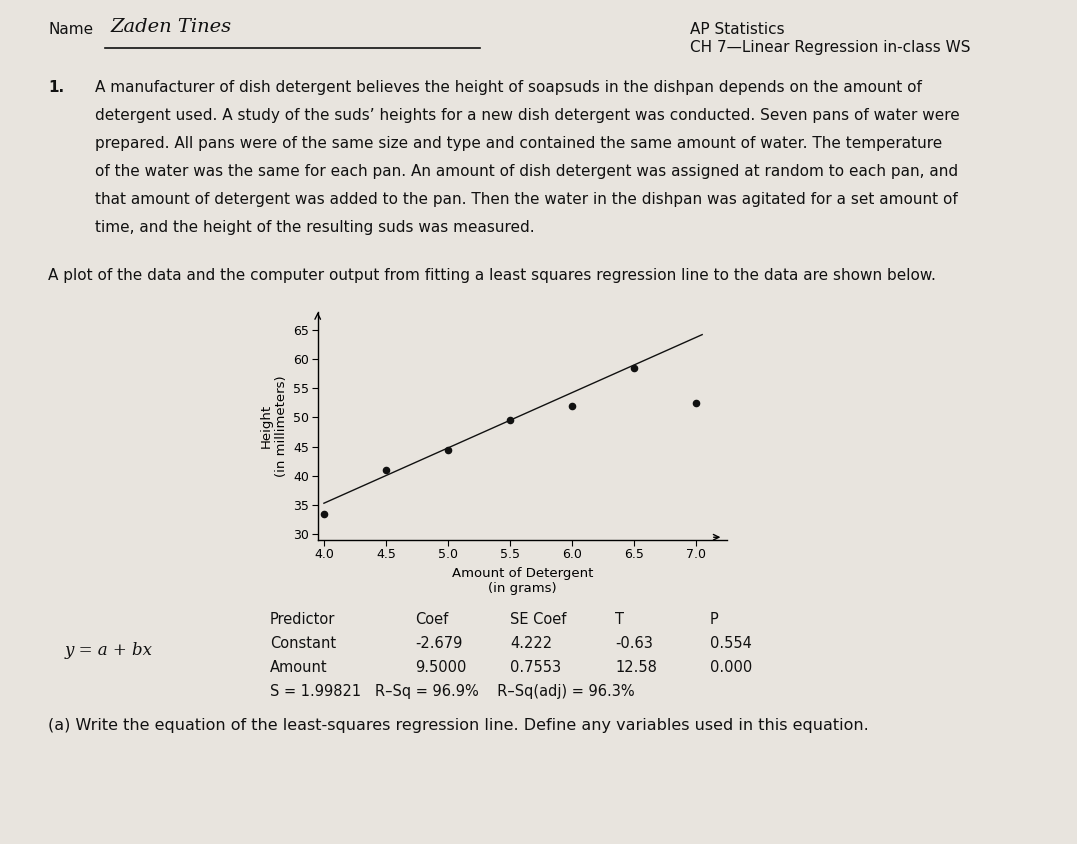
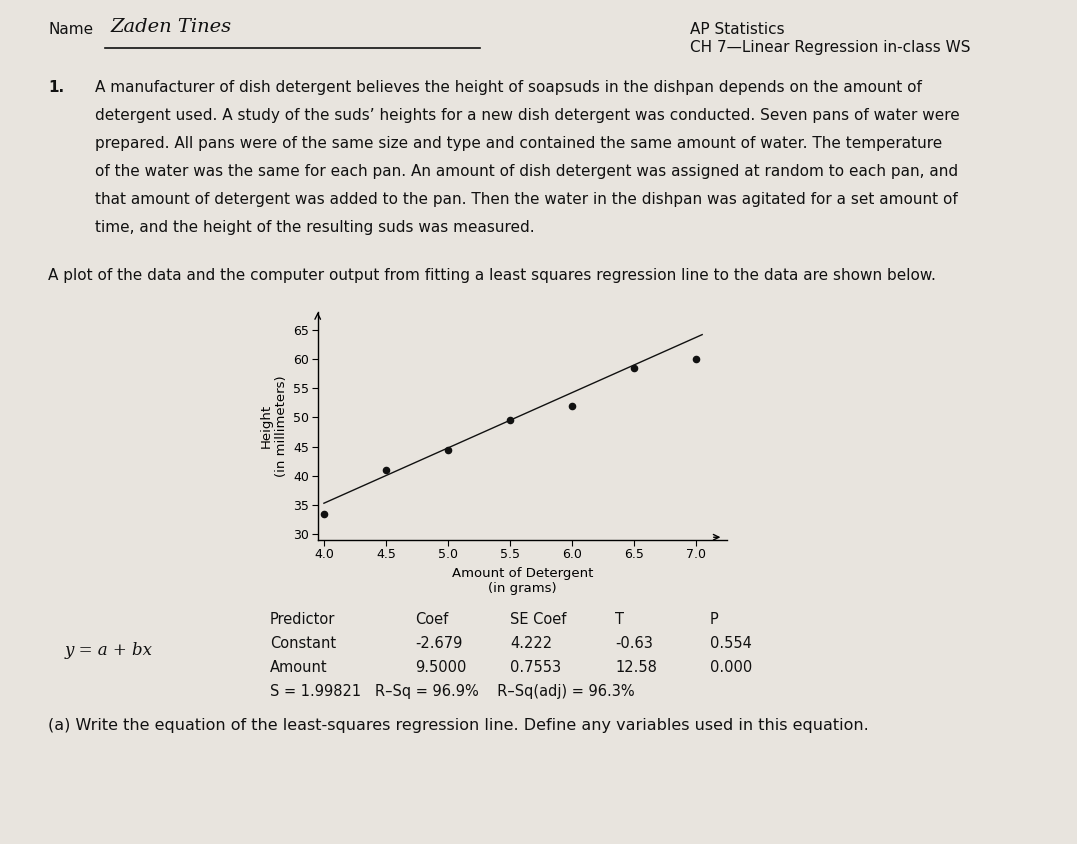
7.0: 52.4 -> 60.0
